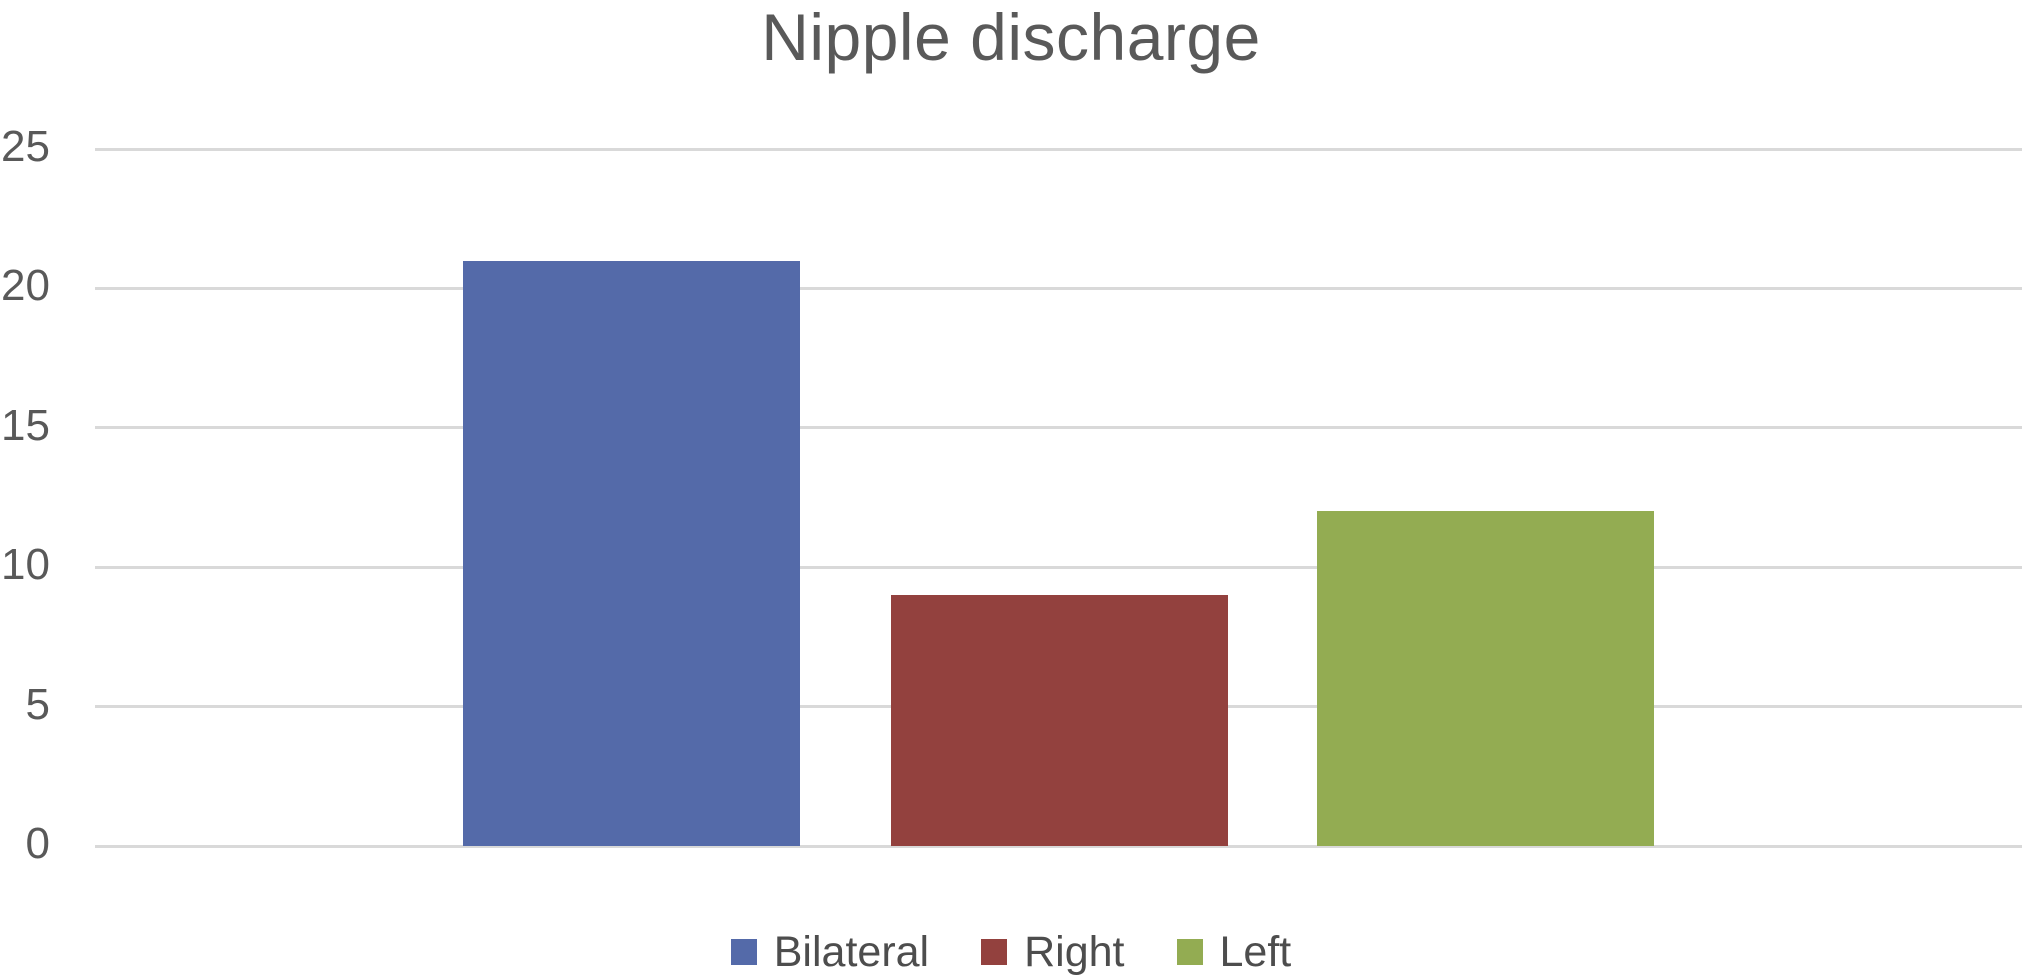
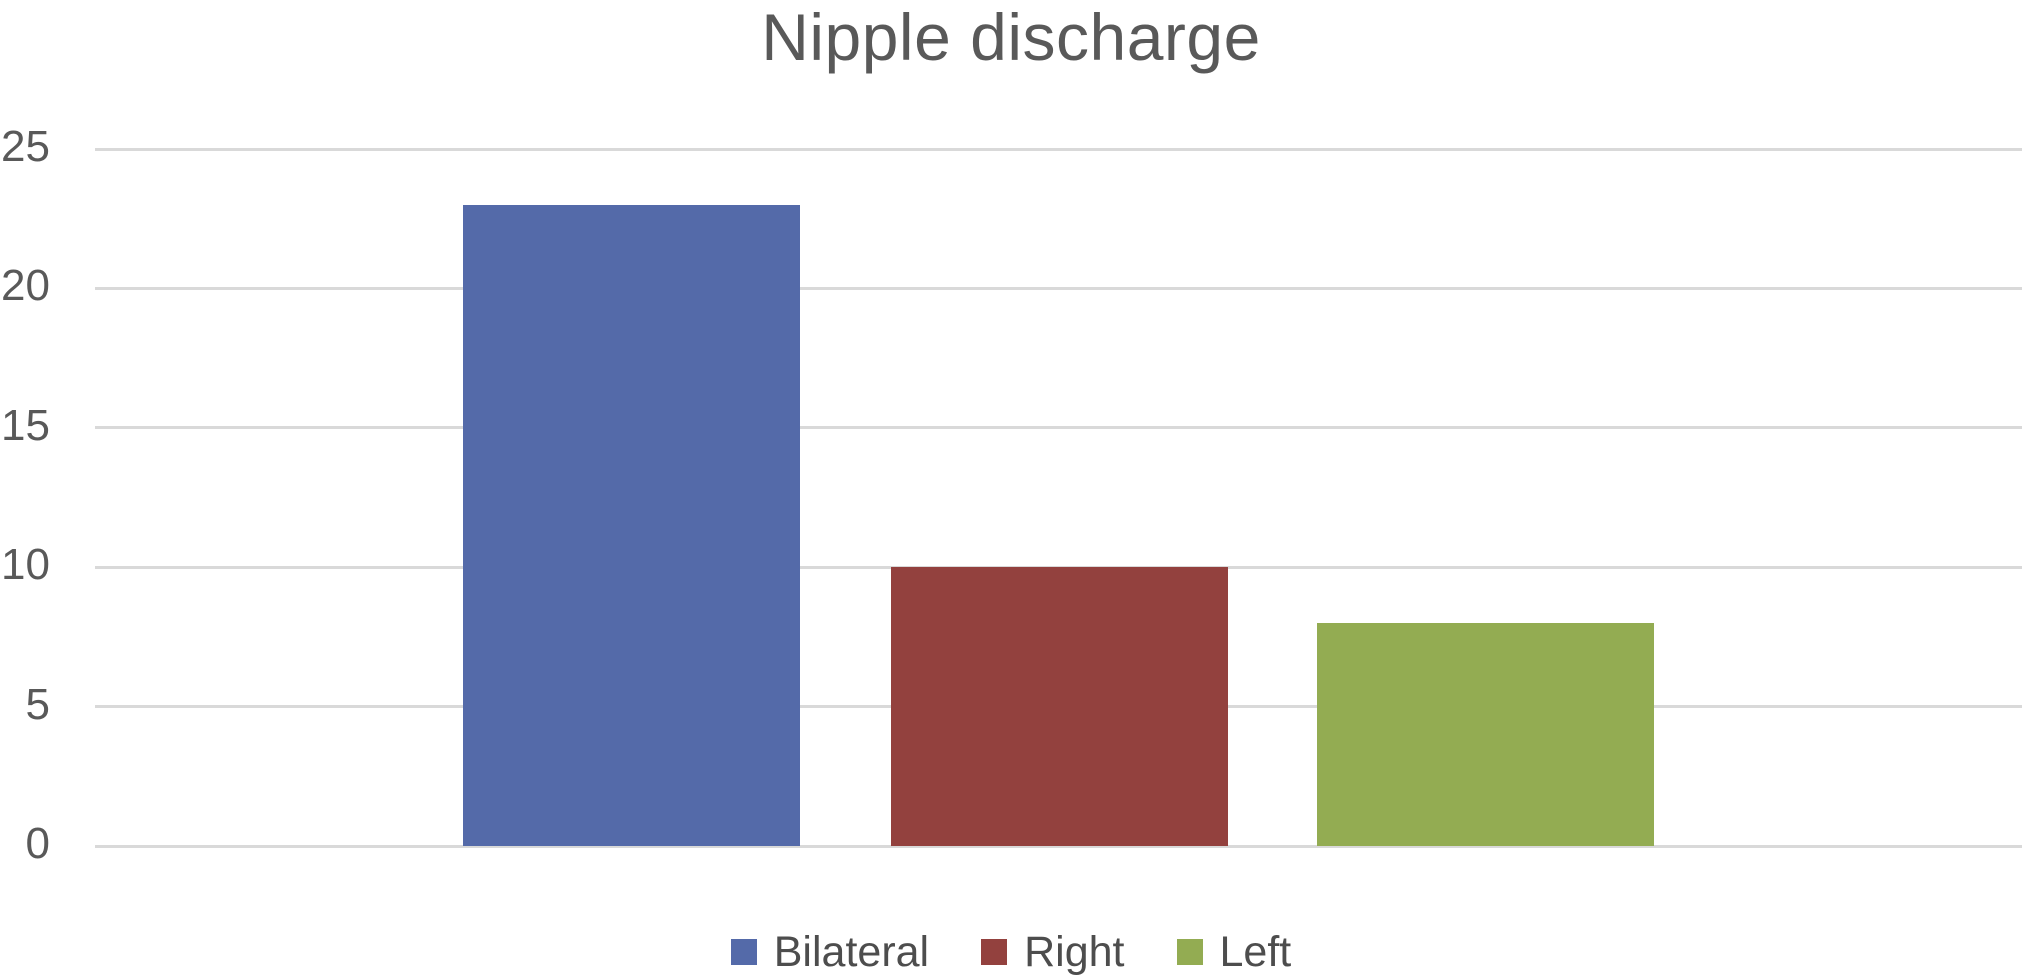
Bilateral: 21 -> 23
Right: 9 -> 10
Left: 12 -> 8
